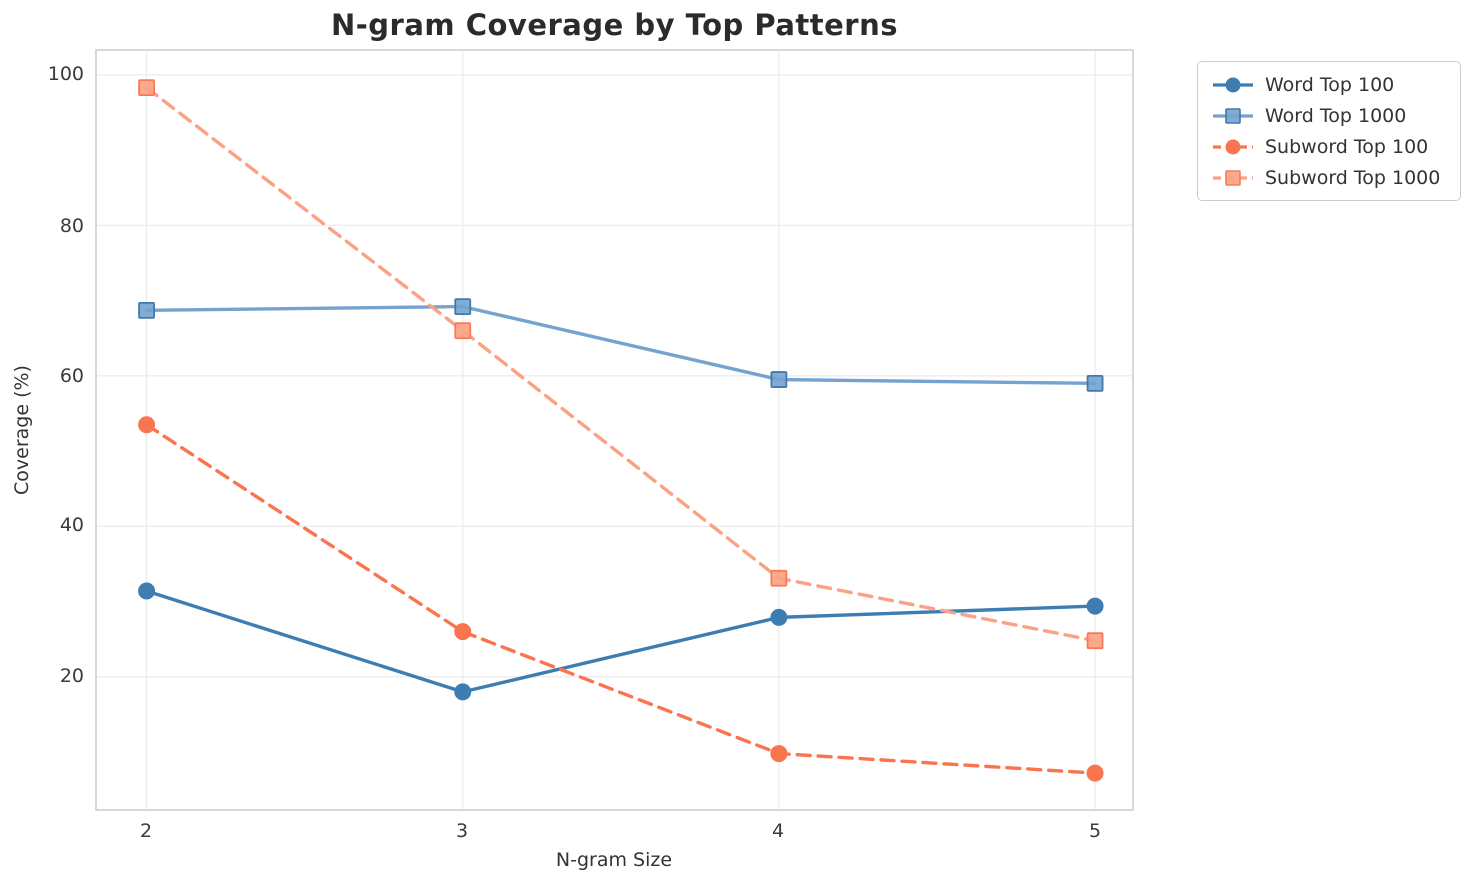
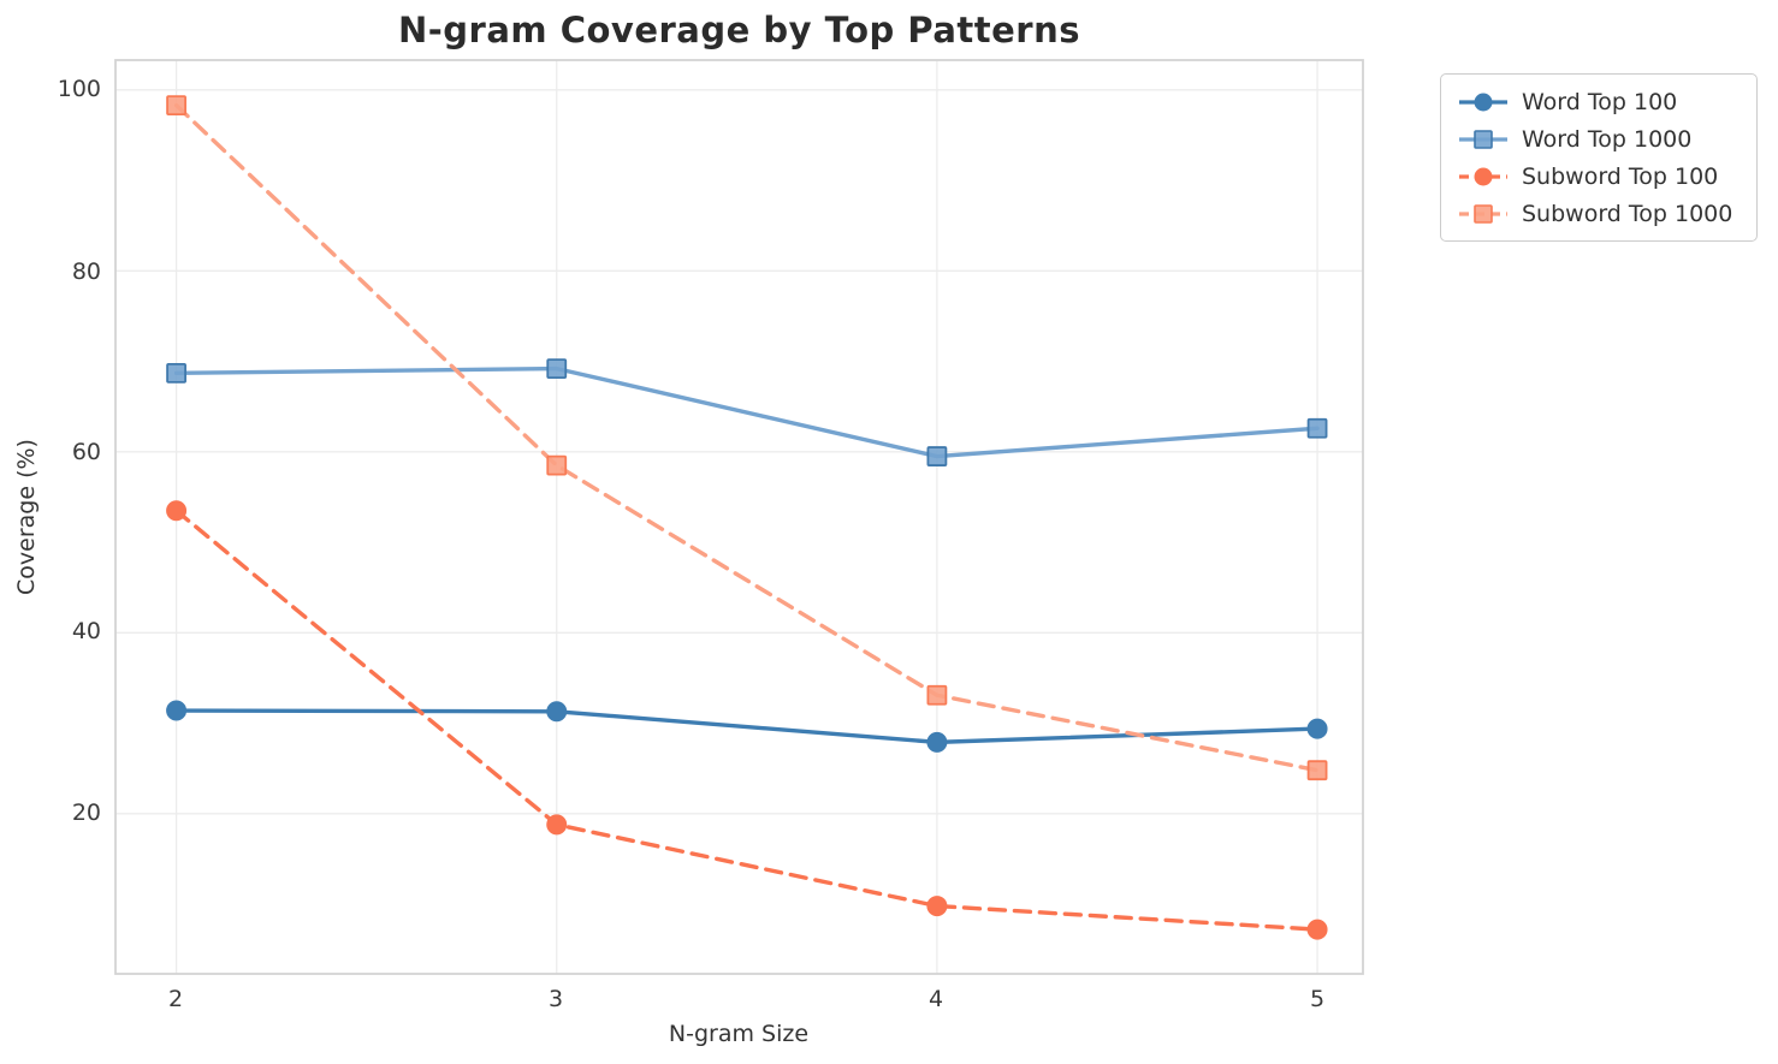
Word Top 100/3: 18 -> 31
Subword Top 100/3: 26 -> 19
Subword Top 1000/3: 66 -> 58
Word Top 1000/5: 59 -> 63
